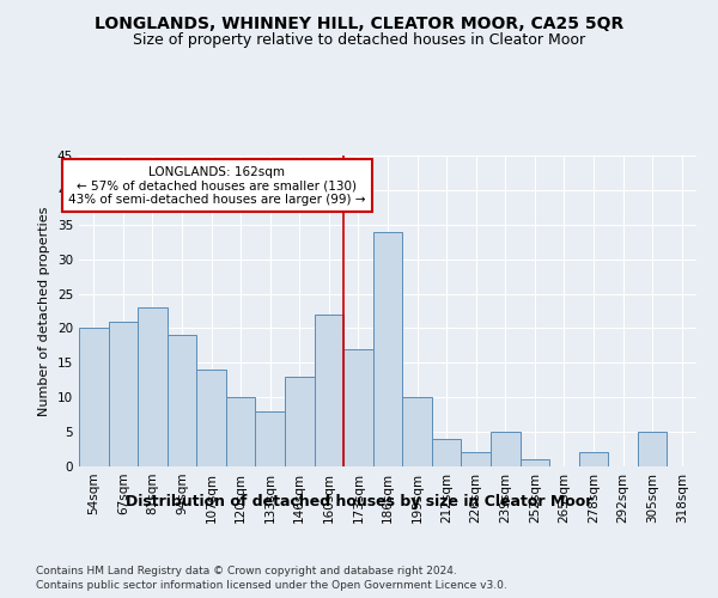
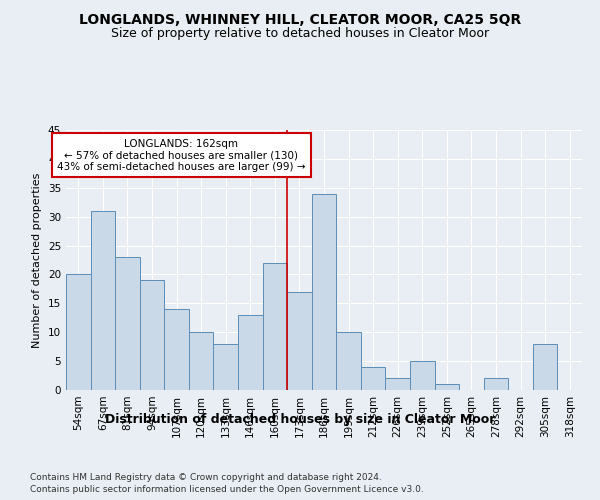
67sqm: 21 -> 31
305sqm: 5 -> 8
